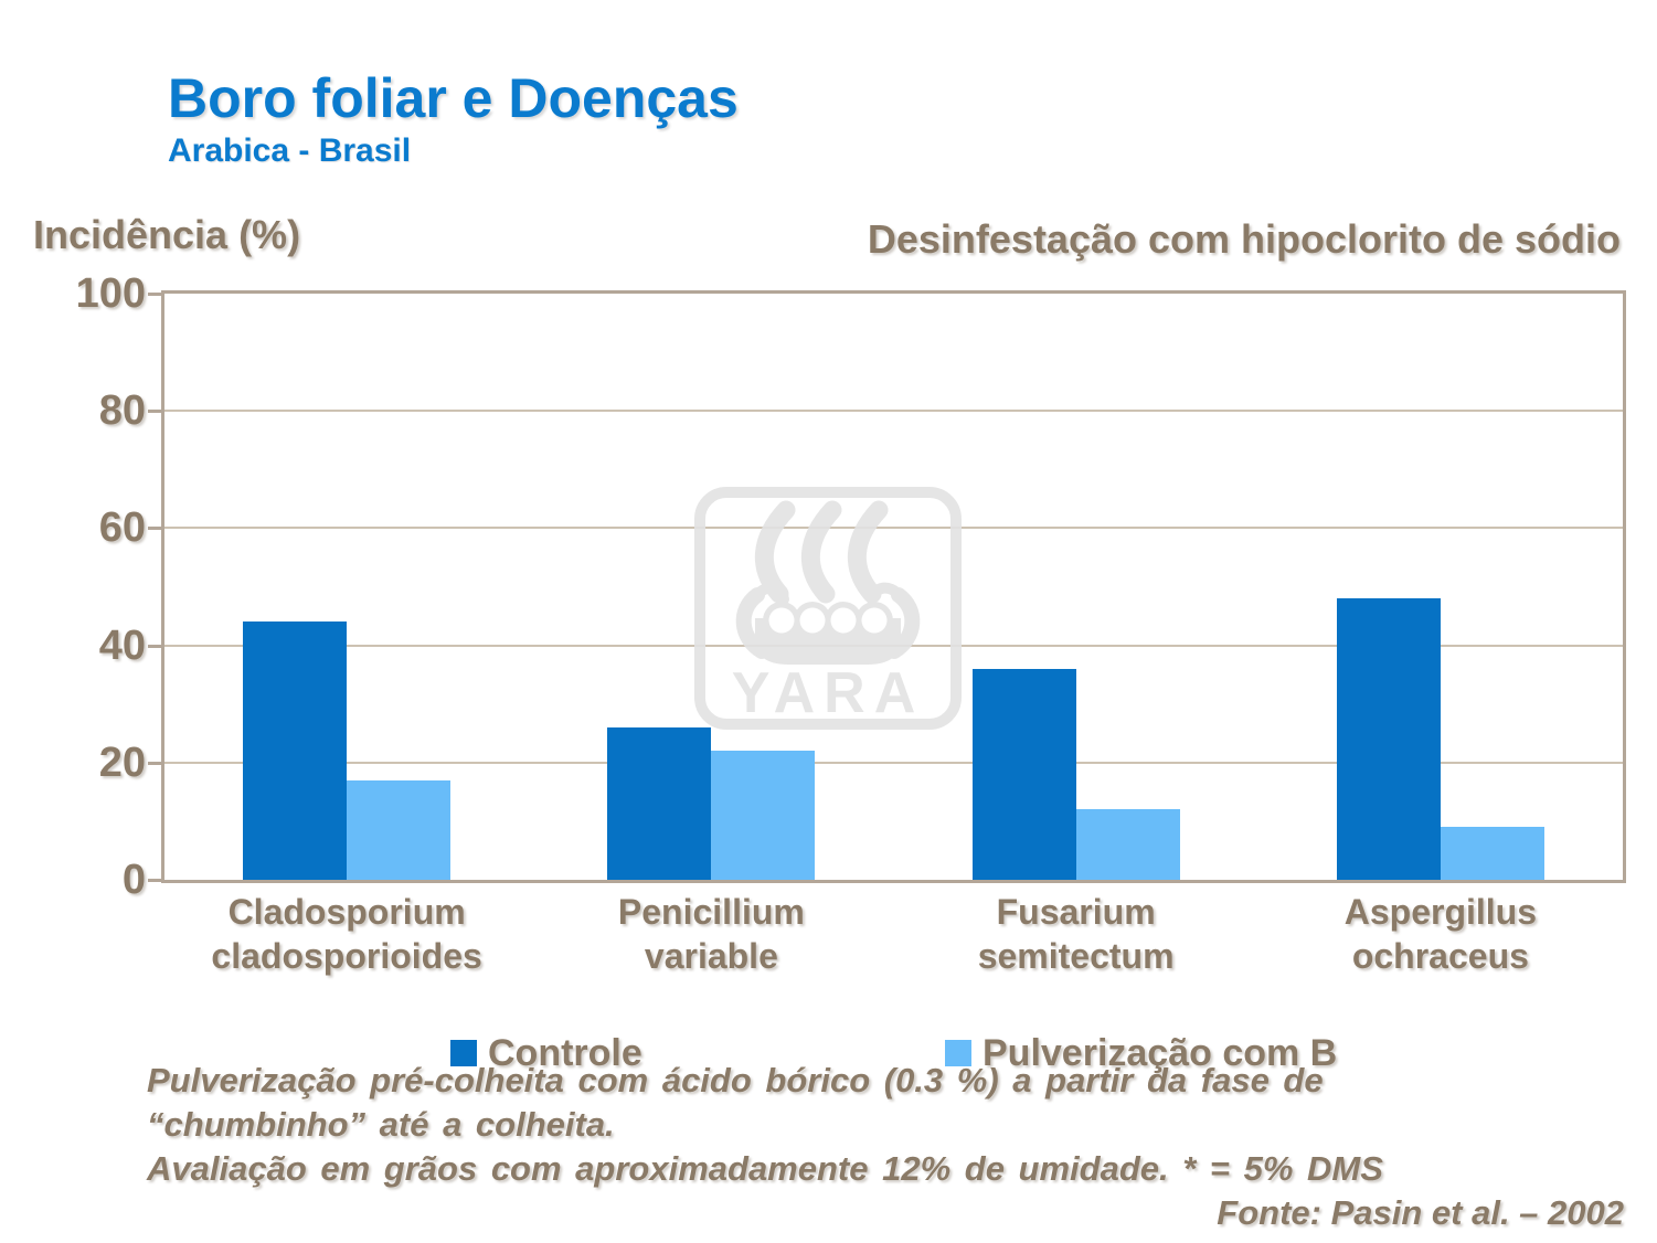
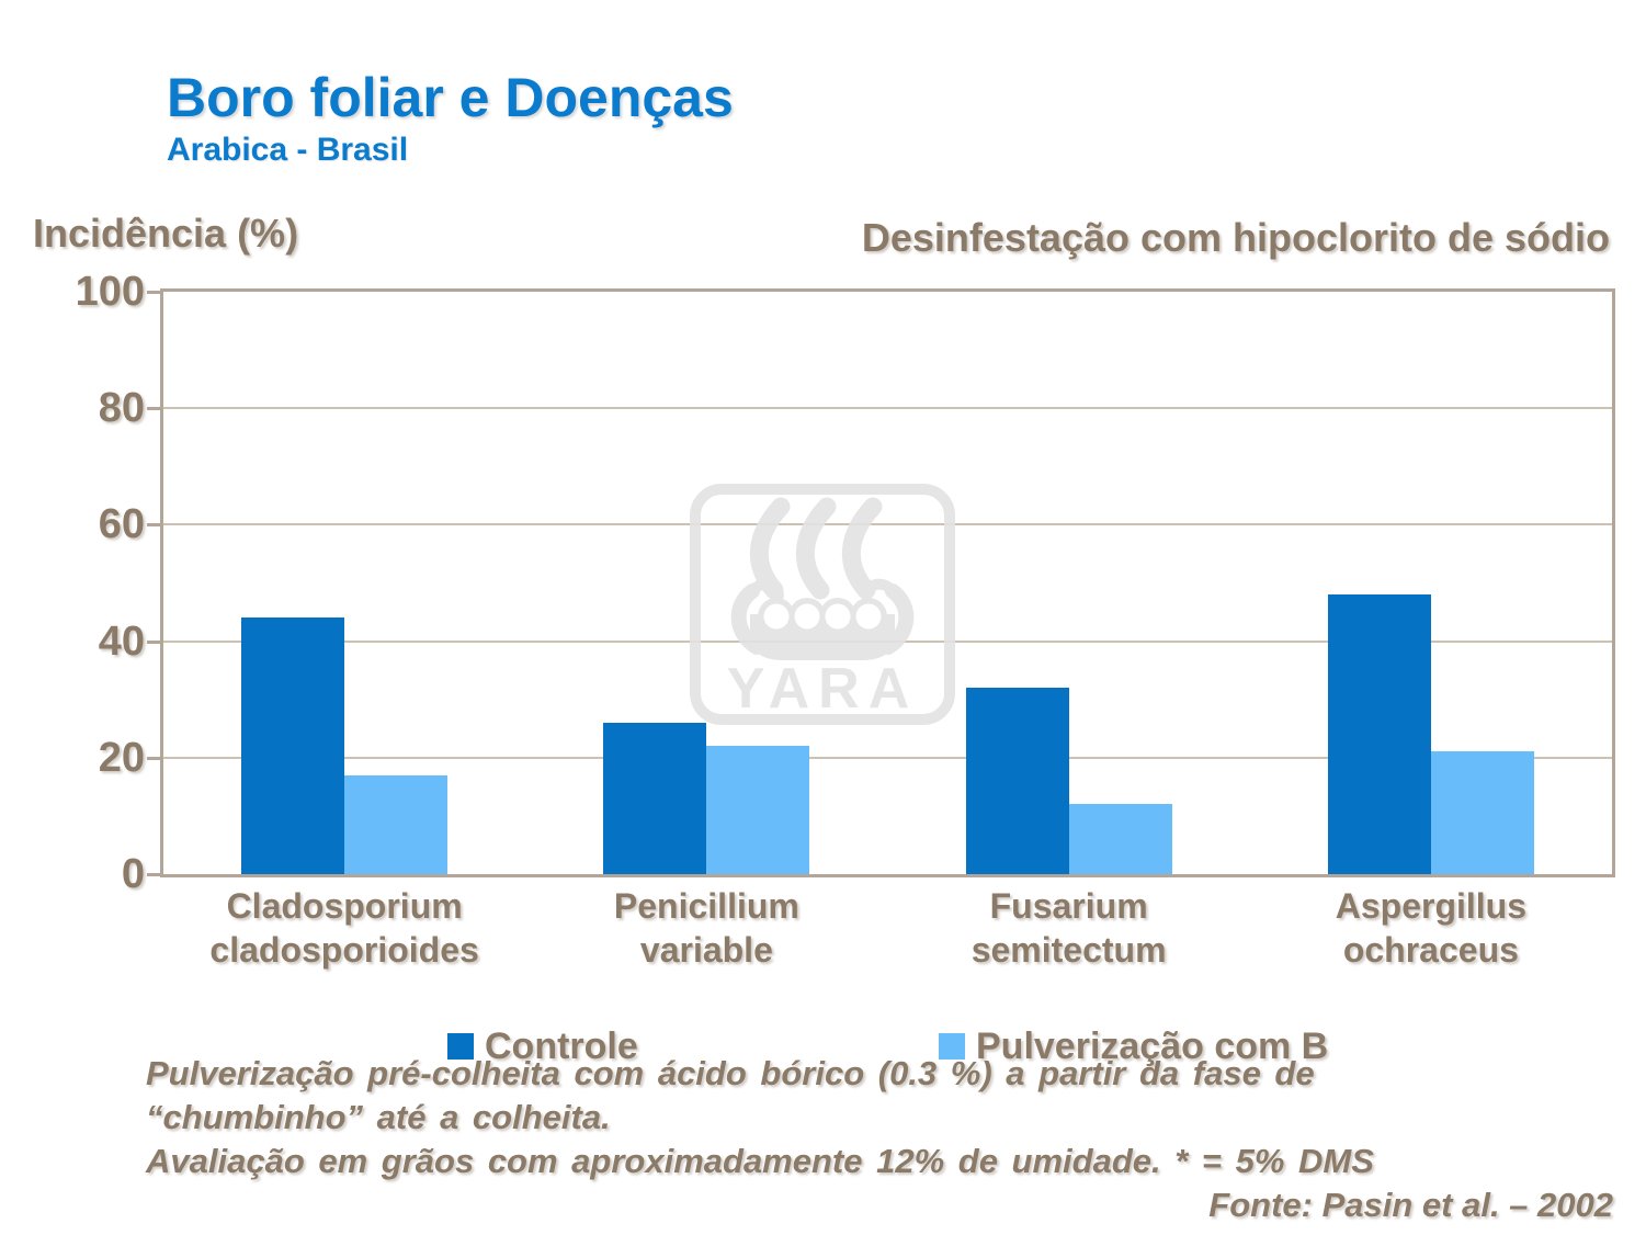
Controle/Fusarium semitectum: 36 -> 32
Pulverização com B/Aspergillus ochraceus: 9 -> 21
